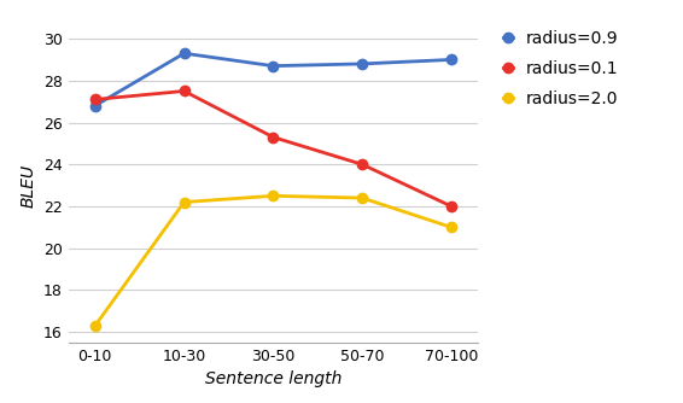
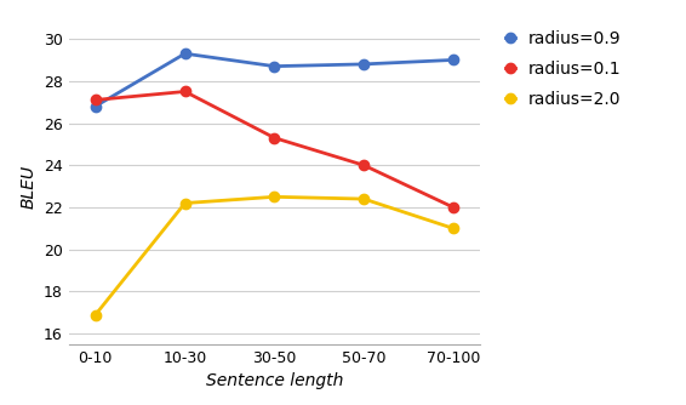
radius=2.0/0-10: 16.3 -> 16.9
